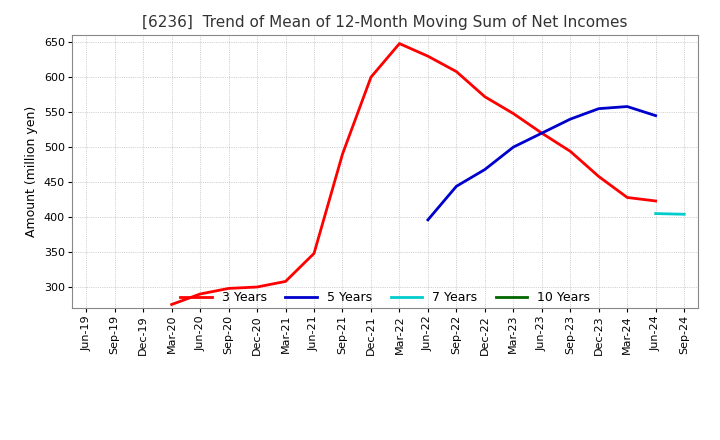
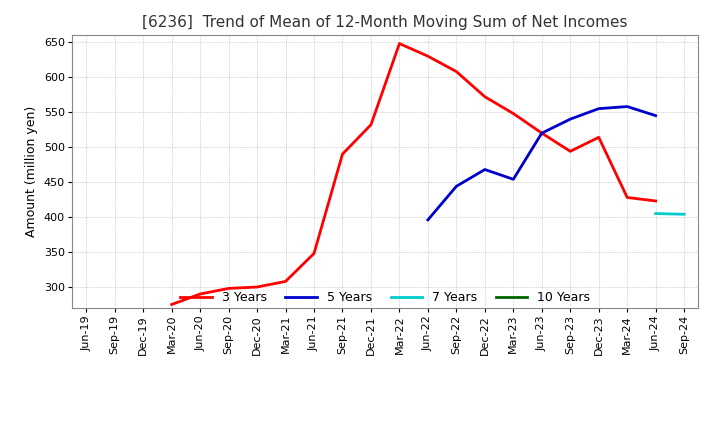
3 Years/Dec-21: 600 -> 532
5 Years/Mar-23: 500 -> 454
3 Years/Dec-23: 458 -> 514
